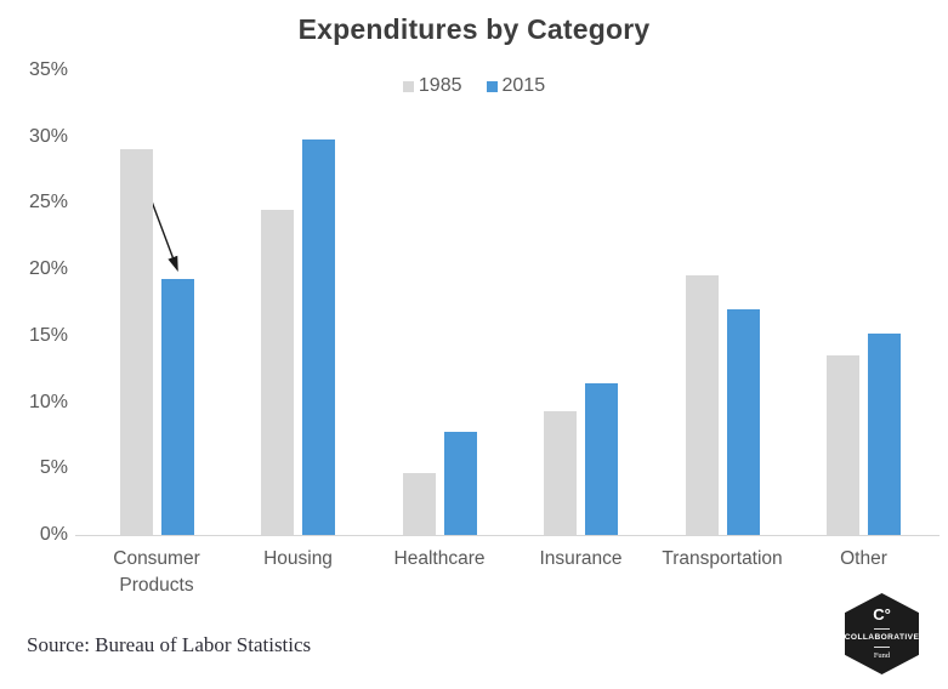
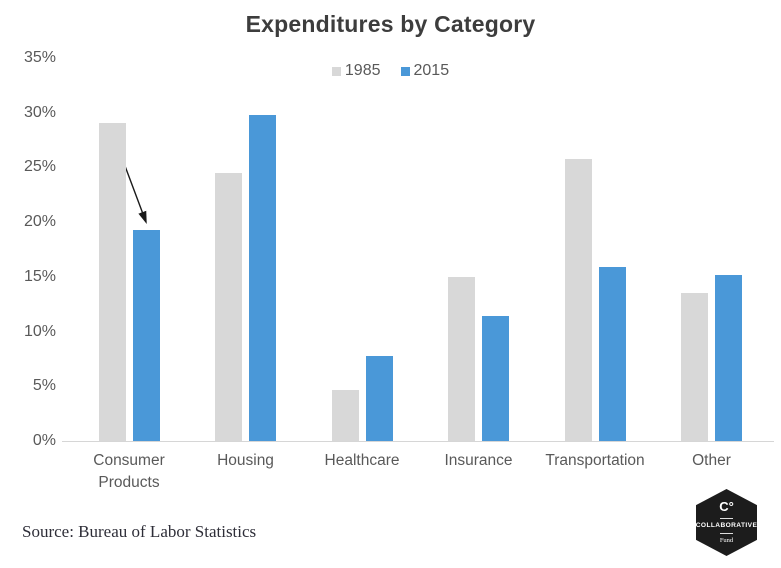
1985/Insurance: 9.3% -> 15.0%
1985/Transportation: 19.6% -> 25.8%
2015/Transportation: 17.0% -> 15.9%
